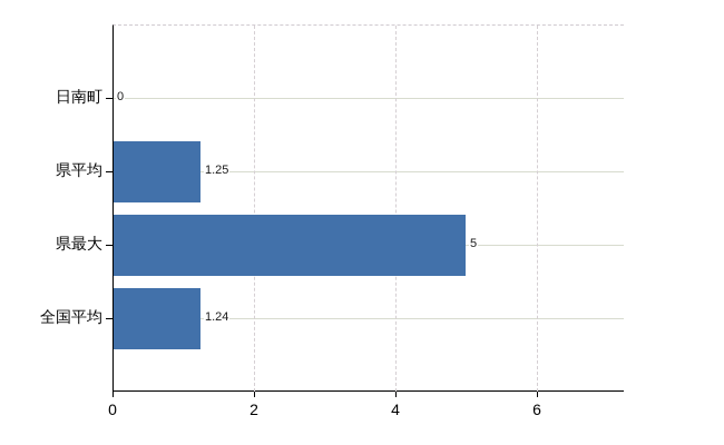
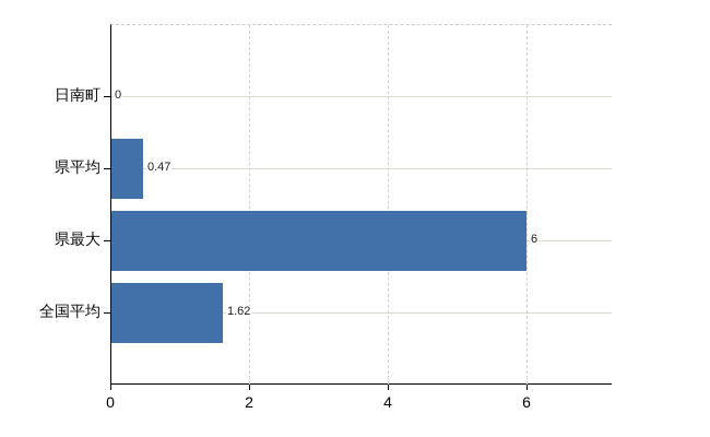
県平均: 1.25 -> 0.47
県最大: 5 -> 6
全国平均: 1.24 -> 1.62
